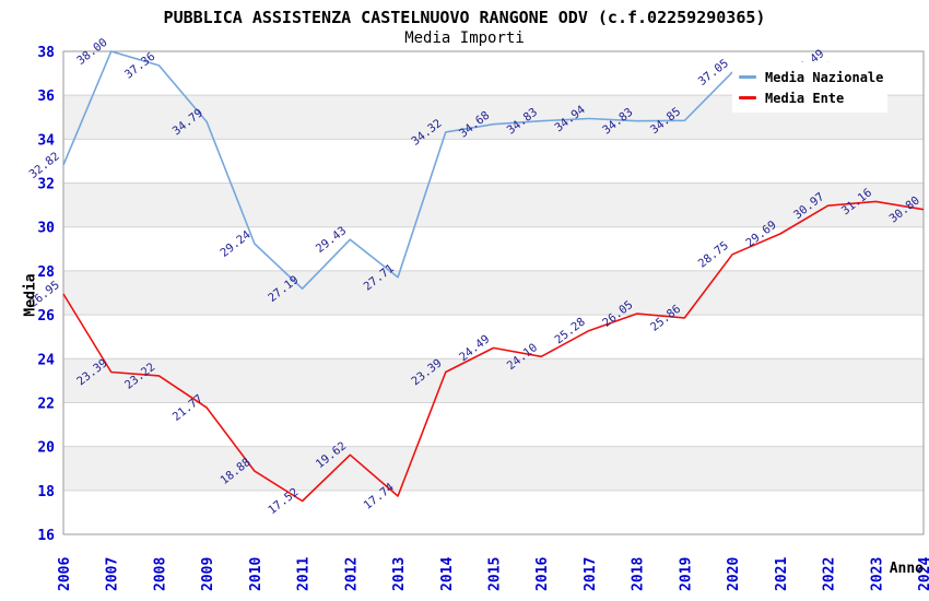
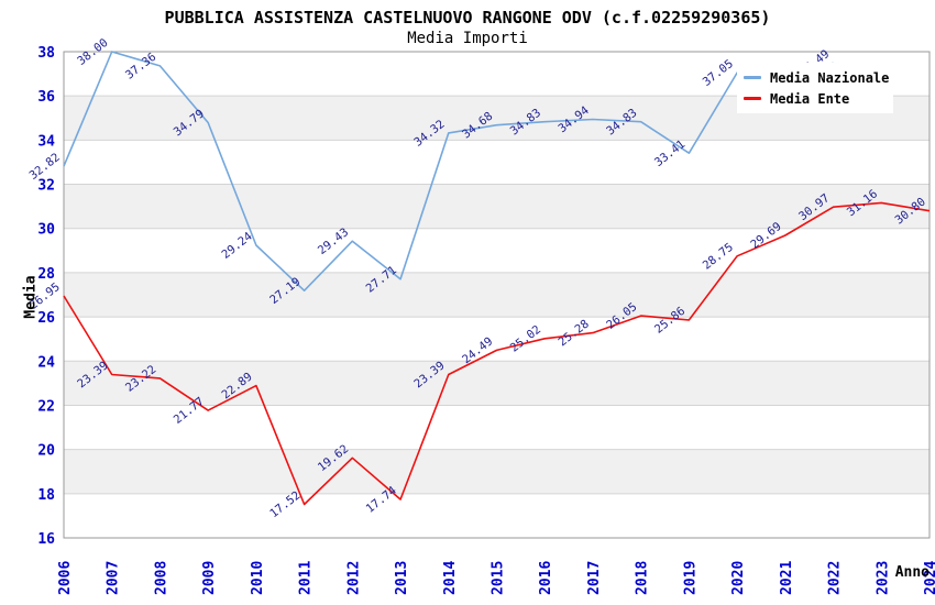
Media Ente/2010: 18.88 -> 22.89
Media Ente/2016: 24.10 -> 25.02
Media Nazionale/2019: 34.85 -> 33.41
